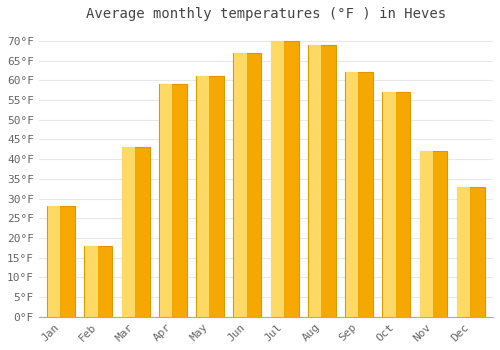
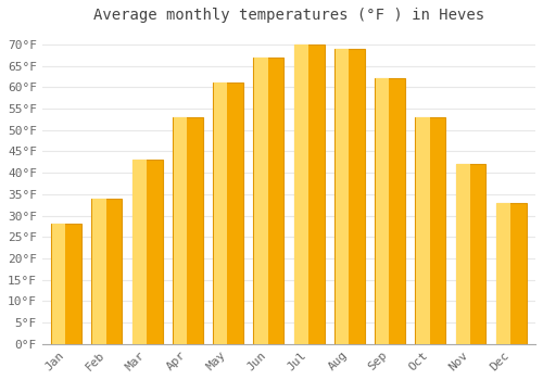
Feb: 18°F -> 34°F
Apr: 59°F -> 53°F
Oct: 57°F -> 53°F
